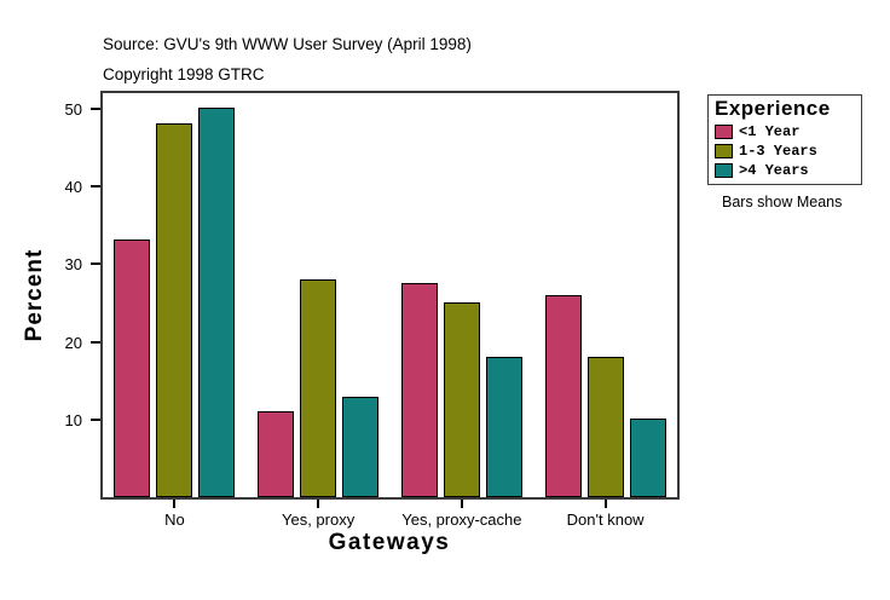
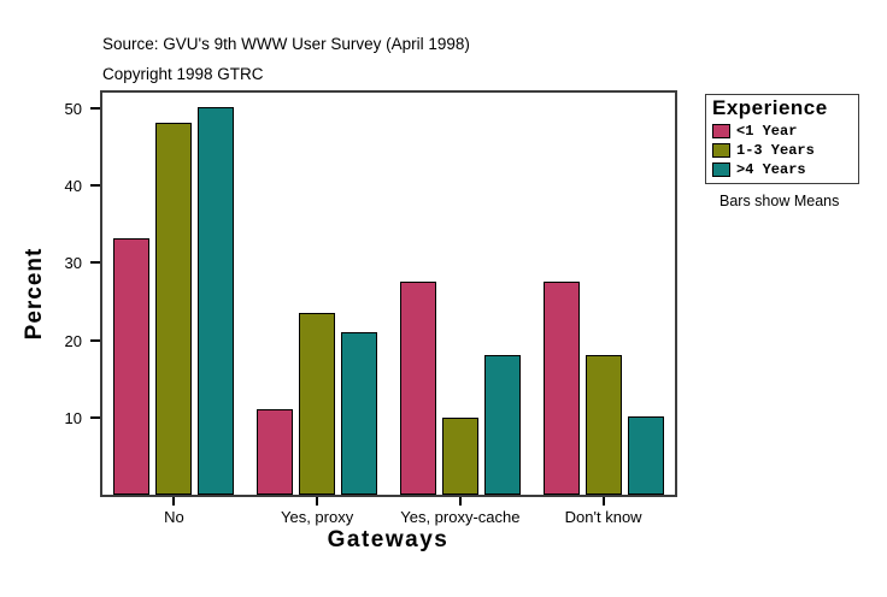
1-3 Years/Yes, proxy: 28 -> 24
>4 Years/Yes, proxy: 13 -> 21
1-3 Years/Yes, proxy-cache: 25 -> 10
<1 Year/Don't know: 26 -> 28
